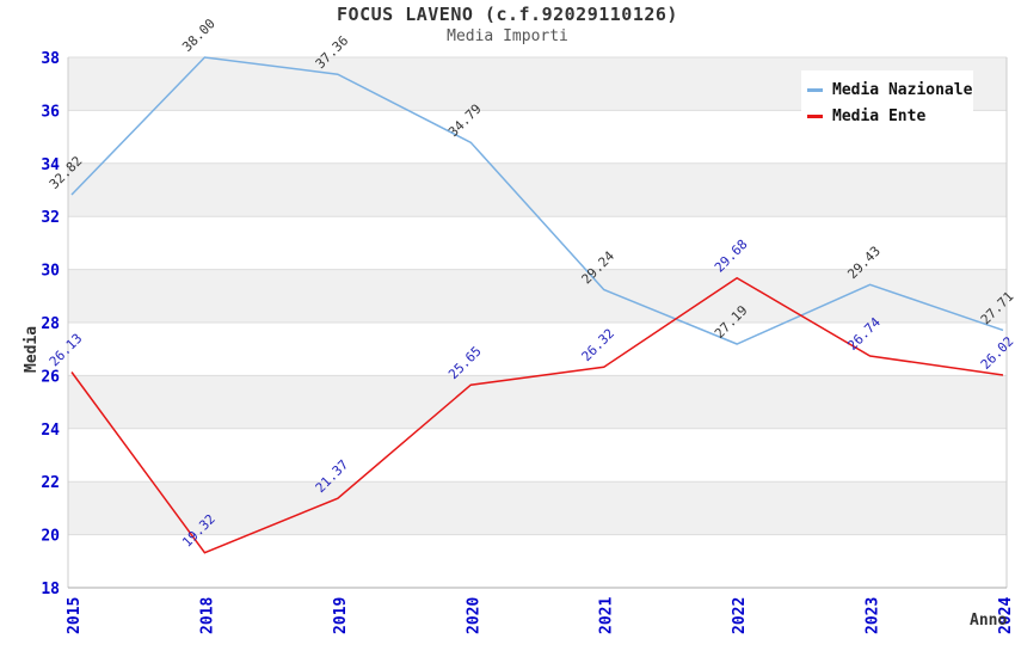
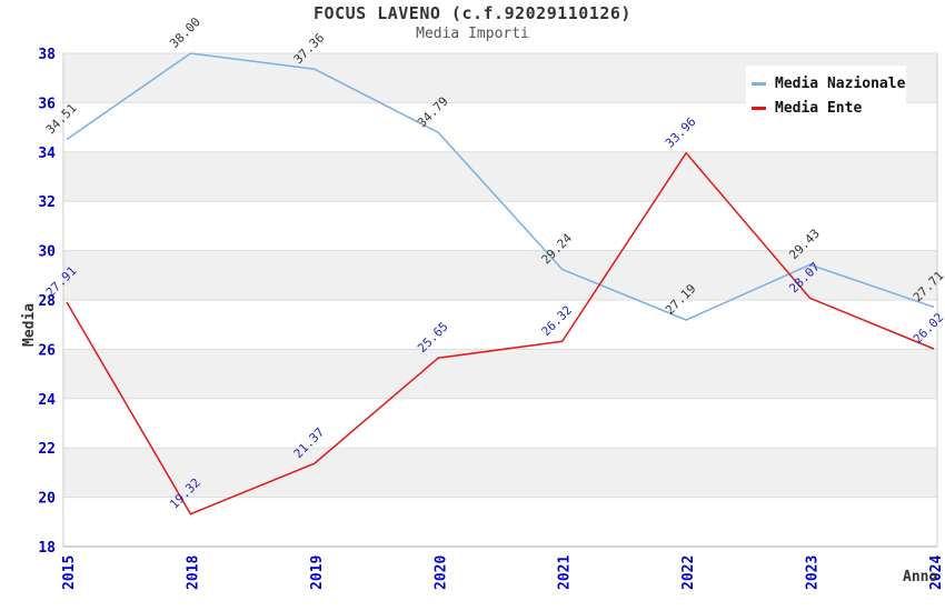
Media Nazionale/2015: 32.82 -> 34.51
Media Ente/2015: 26.13 -> 27.91
Media Ente/2022: 29.68 -> 33.96
Media Ente/2023: 26.74 -> 28.07
